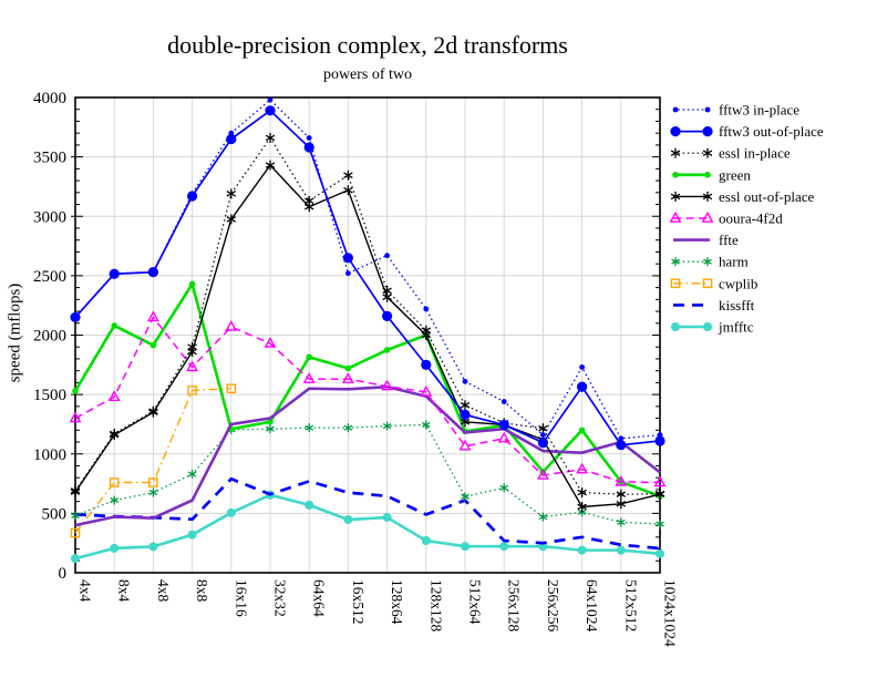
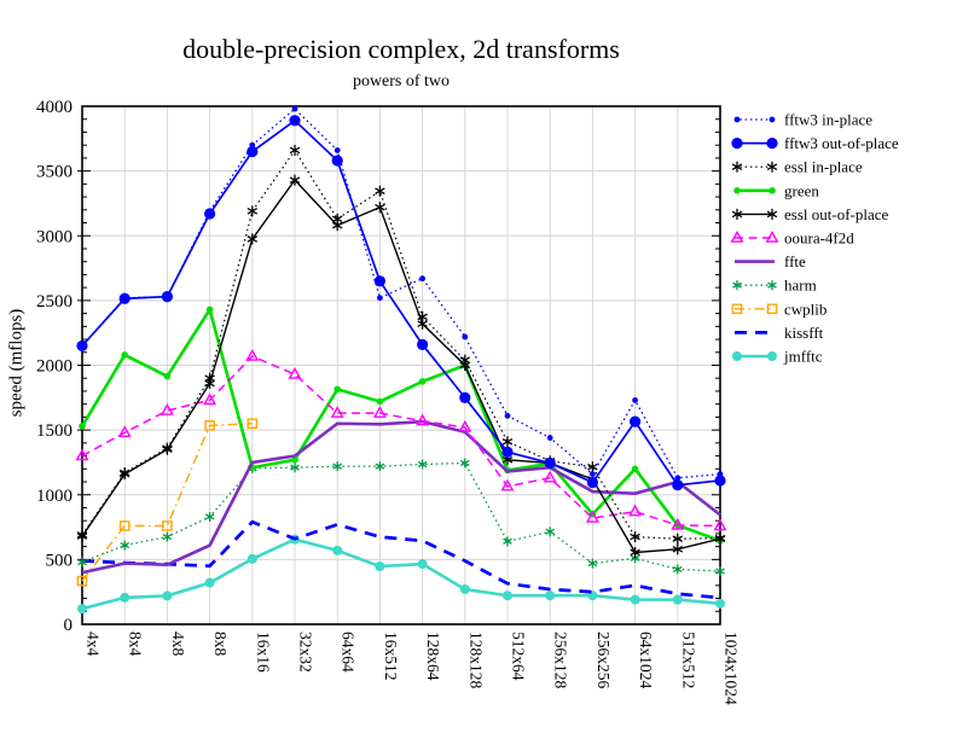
ooura-4f2d/4x8: 2150 -> 1650
kissfft/512x64: 610 -> 320
